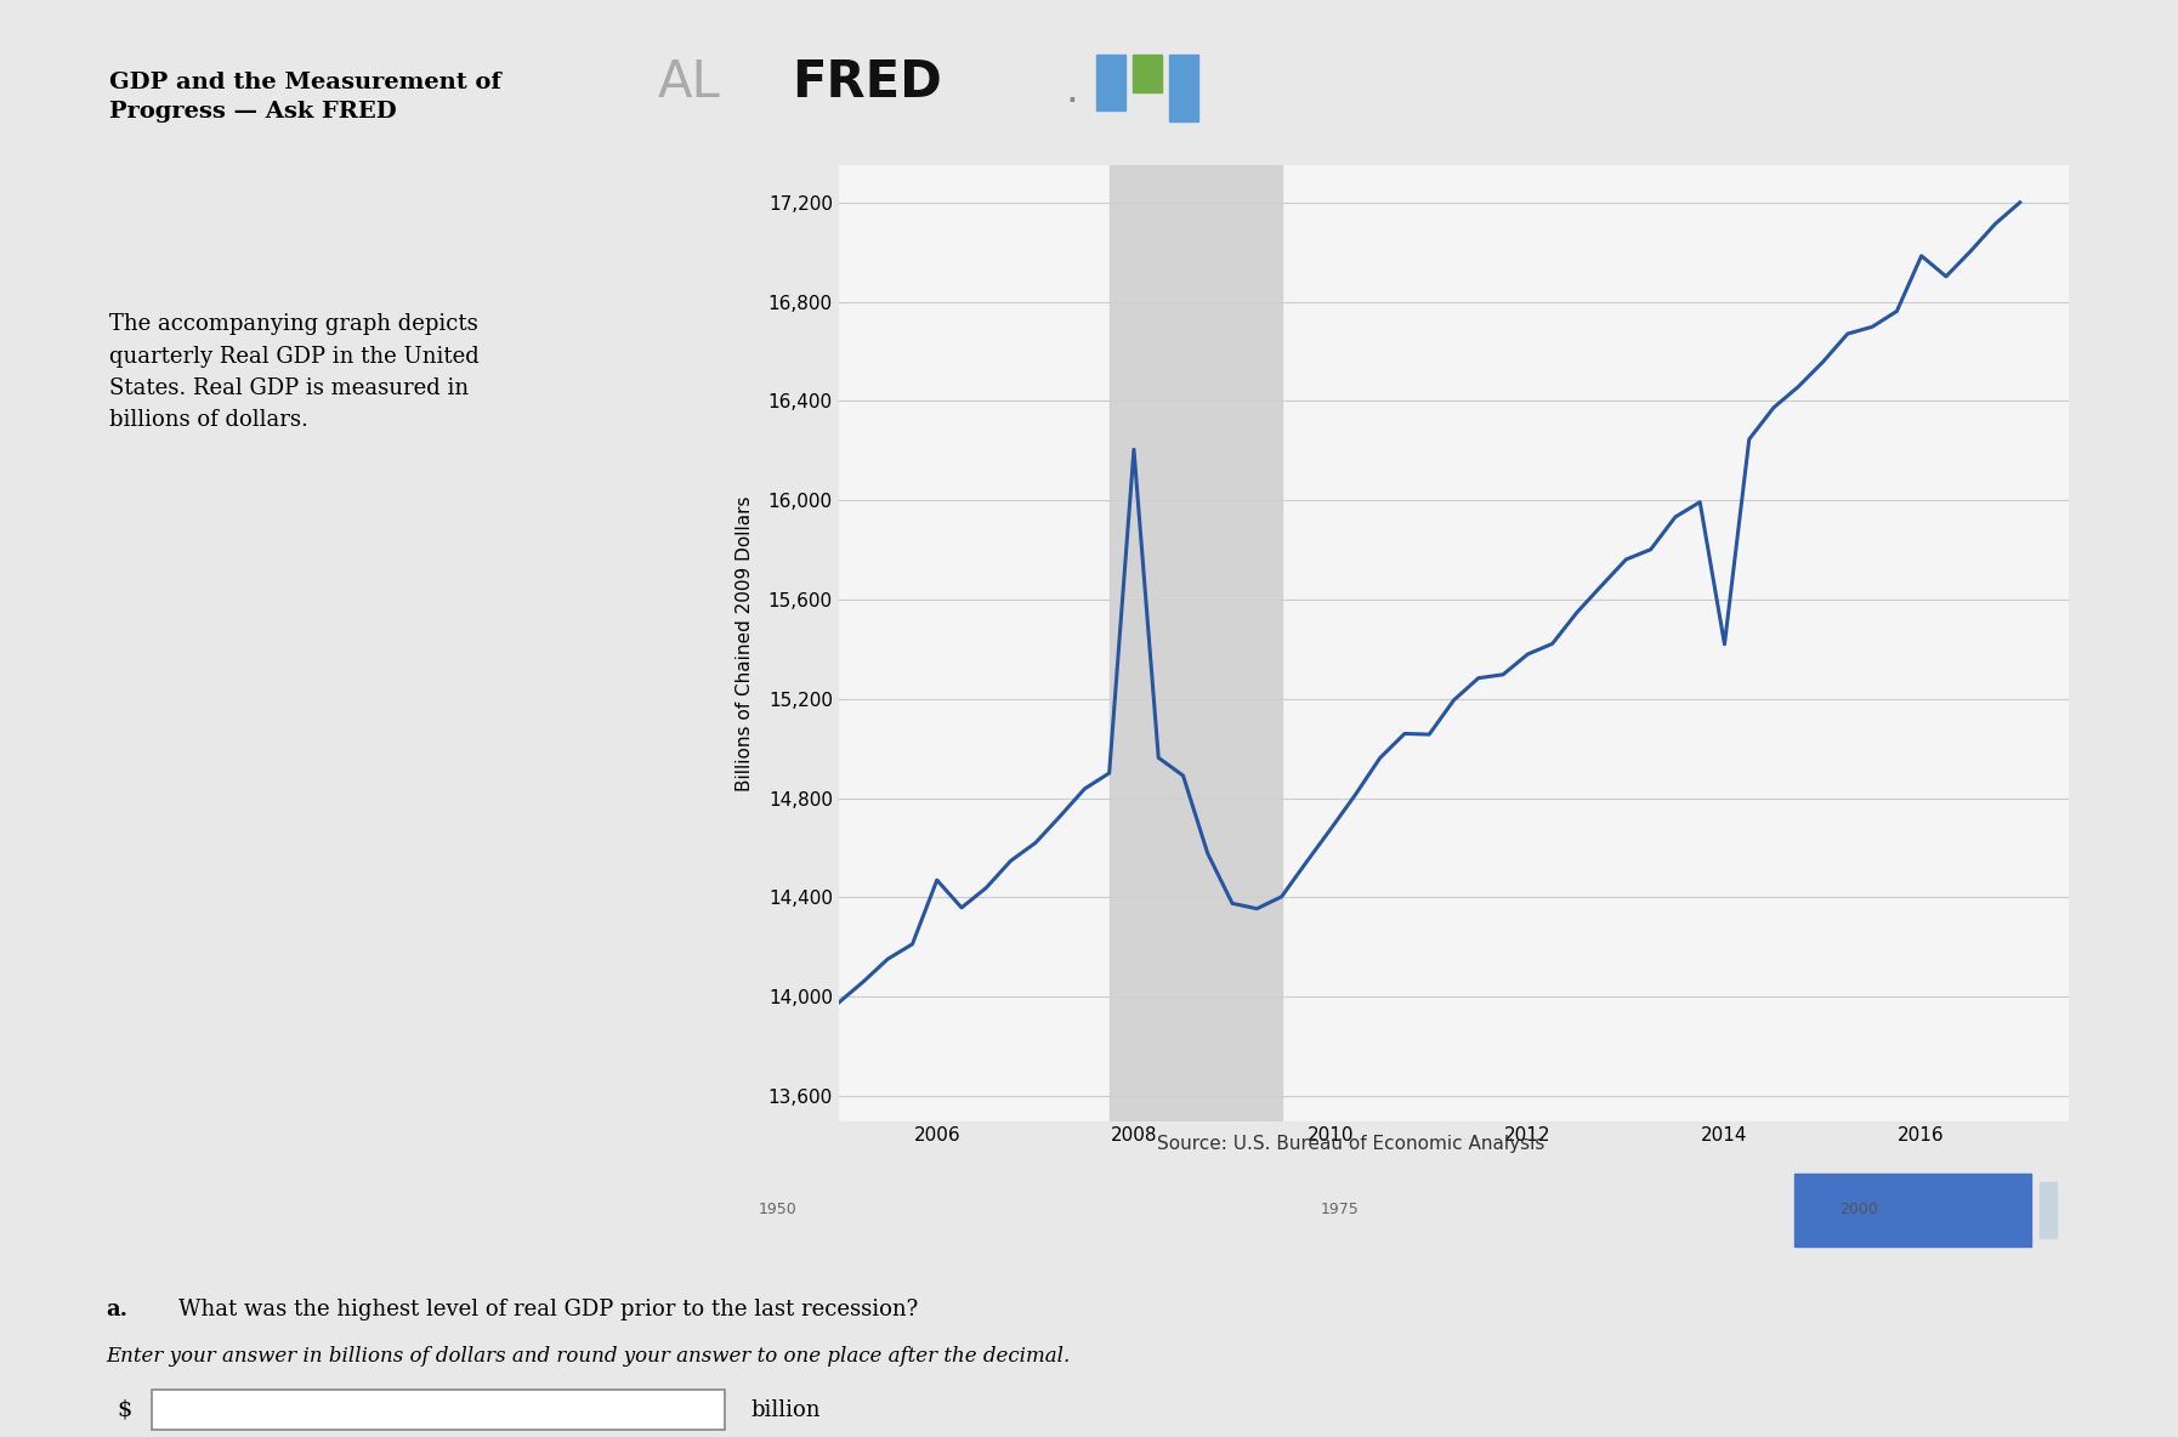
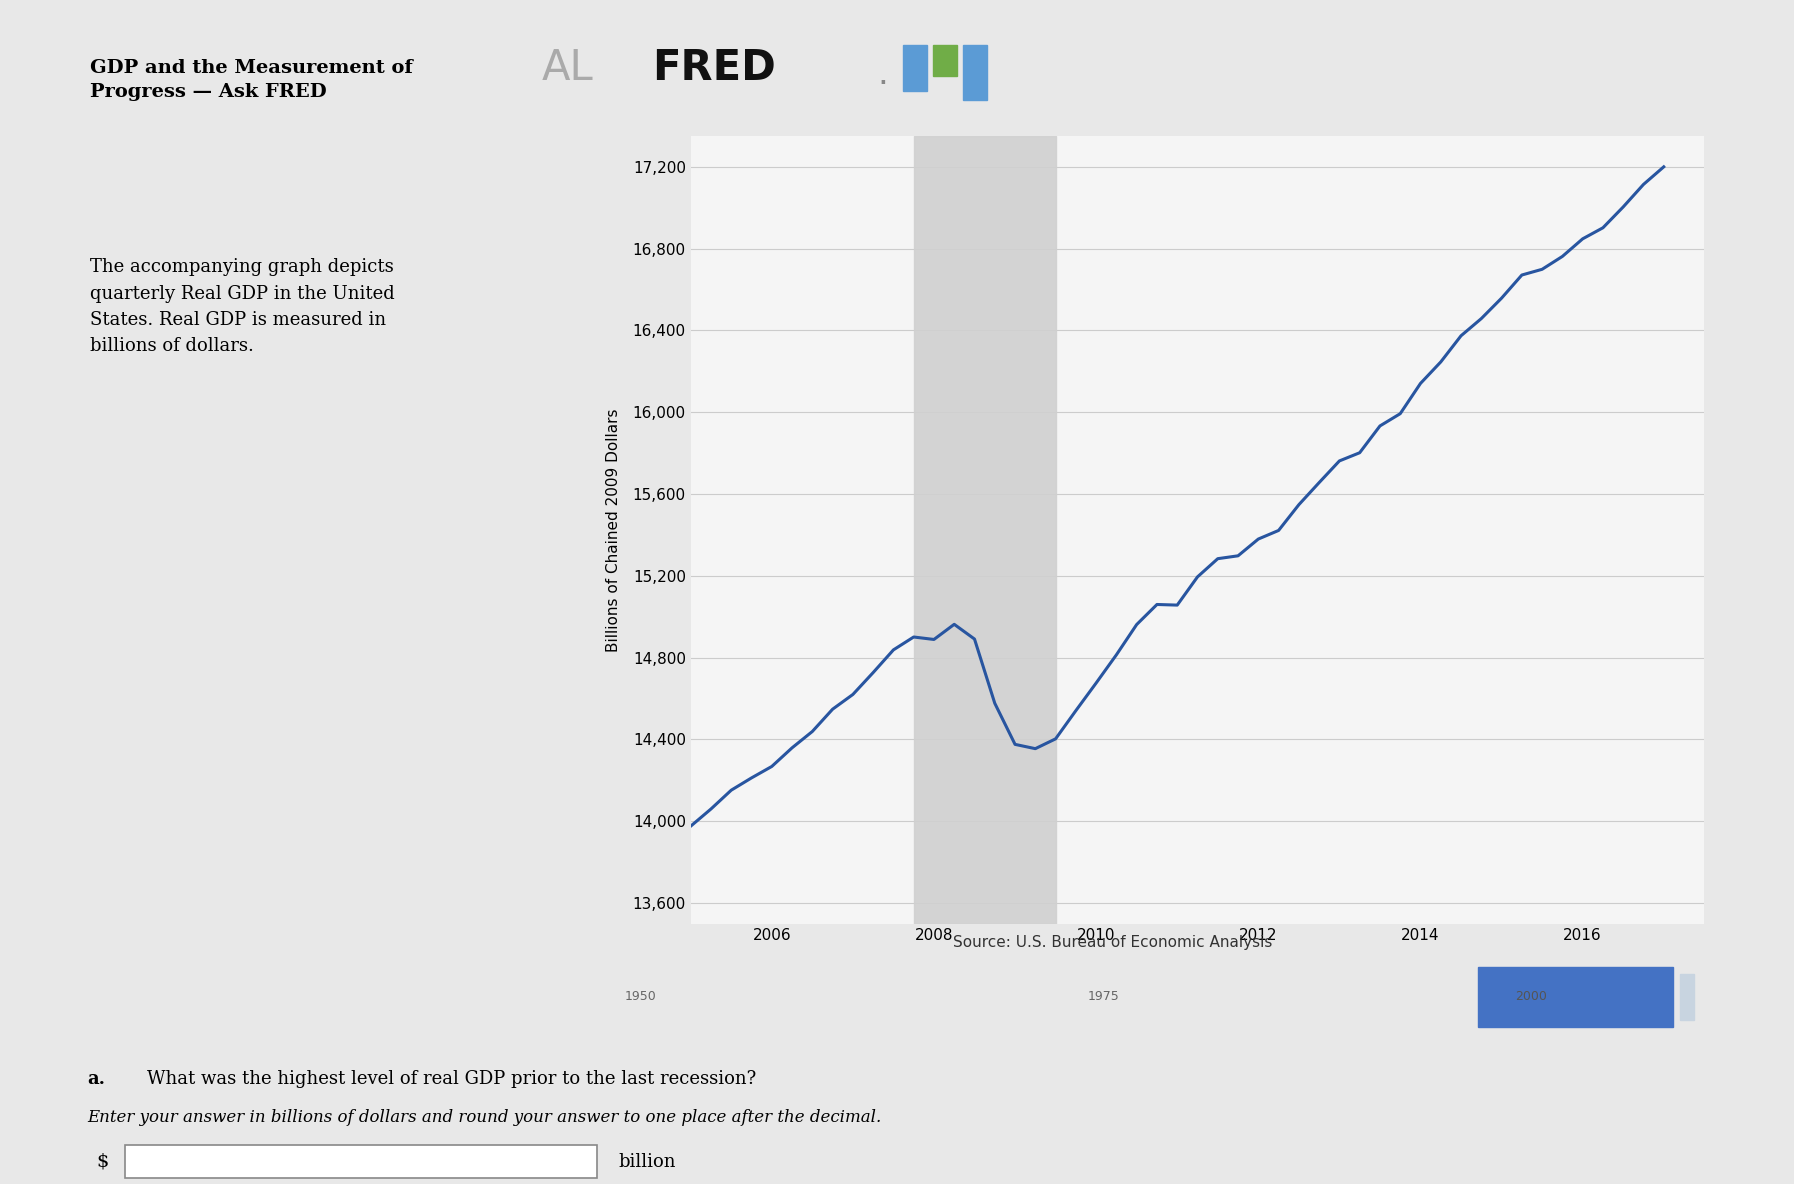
2006: 14,470 -> 14,268
2008: 16,205 -> 14,889
2014: 15,420 -> 16,141
2016: 16,985 -> 16,848
